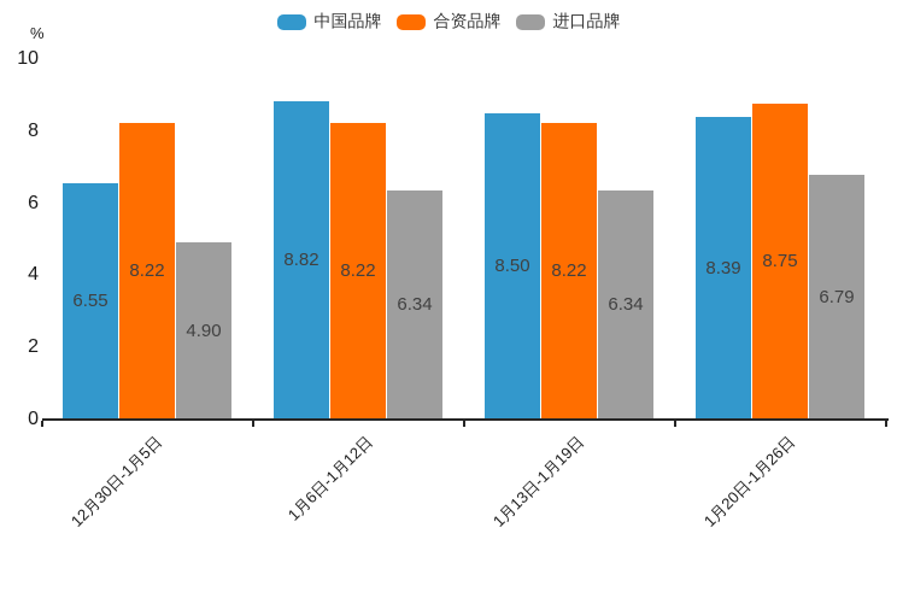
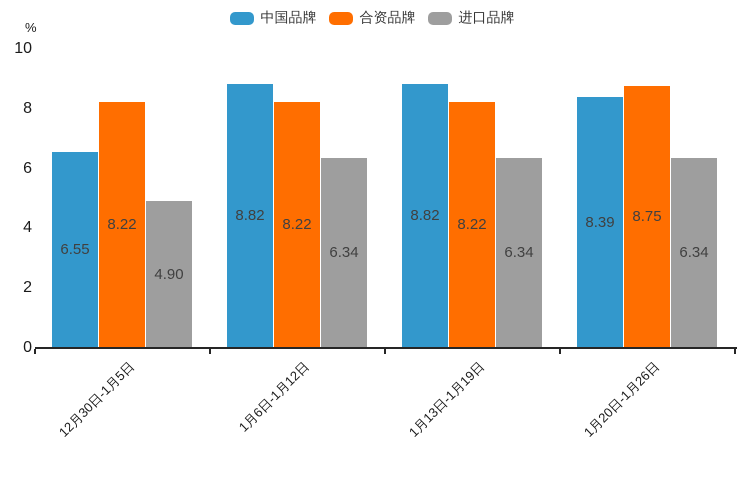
中国品牌/1月13日-1月19日: 8.50 -> 8.82
进口品牌/1月20日-1月26日: 6.79 -> 6.34
